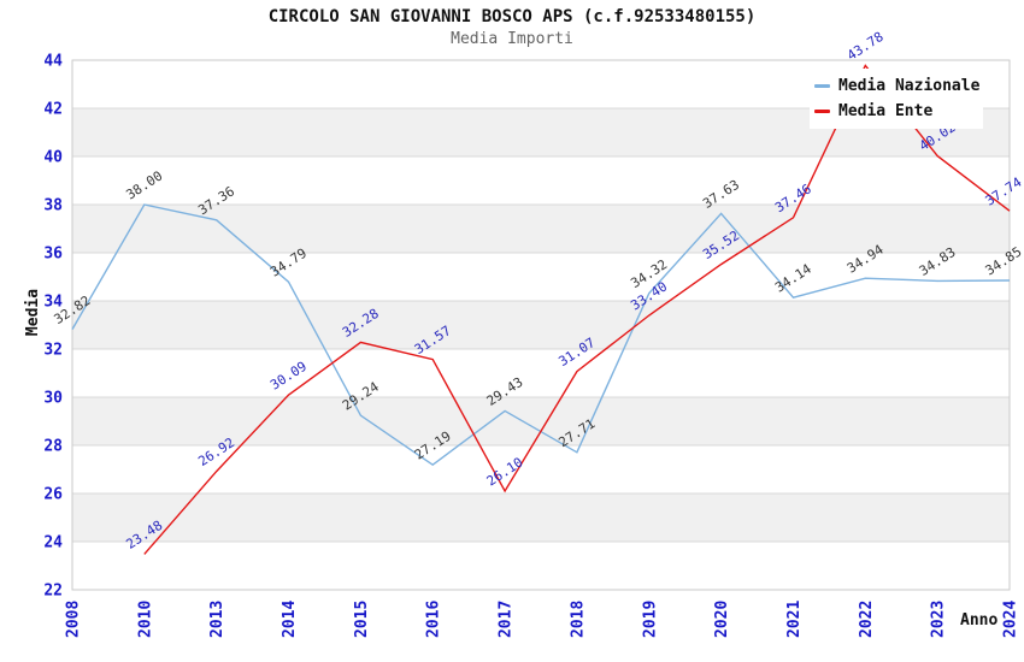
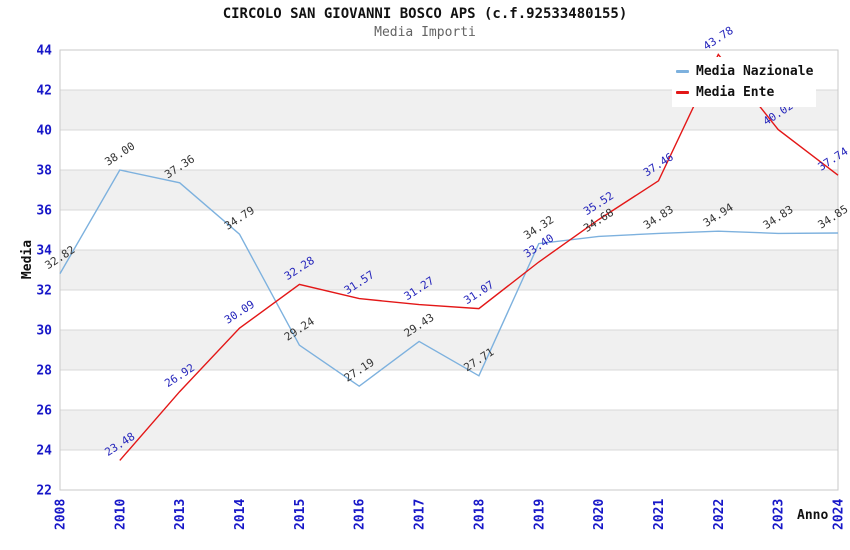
Media Ente/2017: 26.10 -> 31.27
Media Nazionale/2020: 37.63 -> 34.68
Media Nazionale/2021: 34.14 -> 34.83
